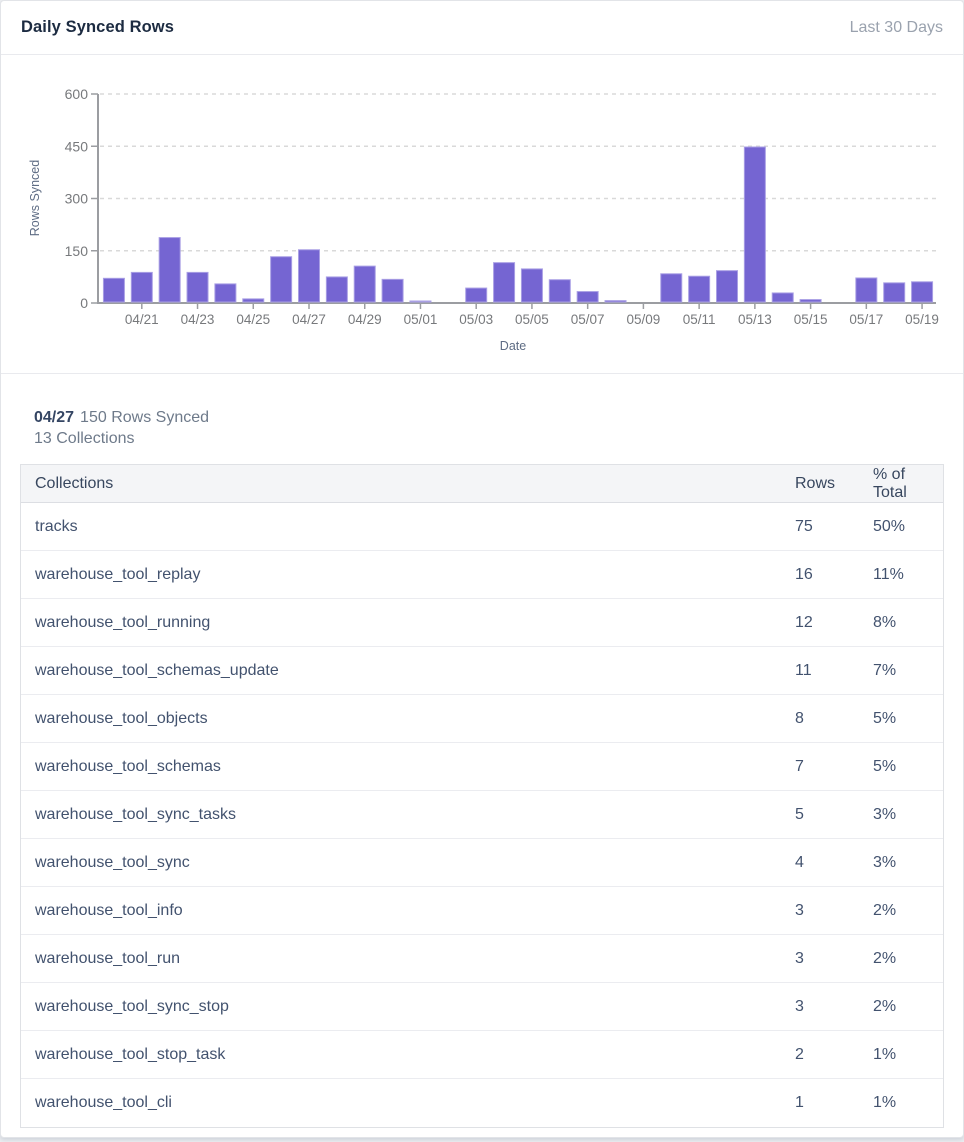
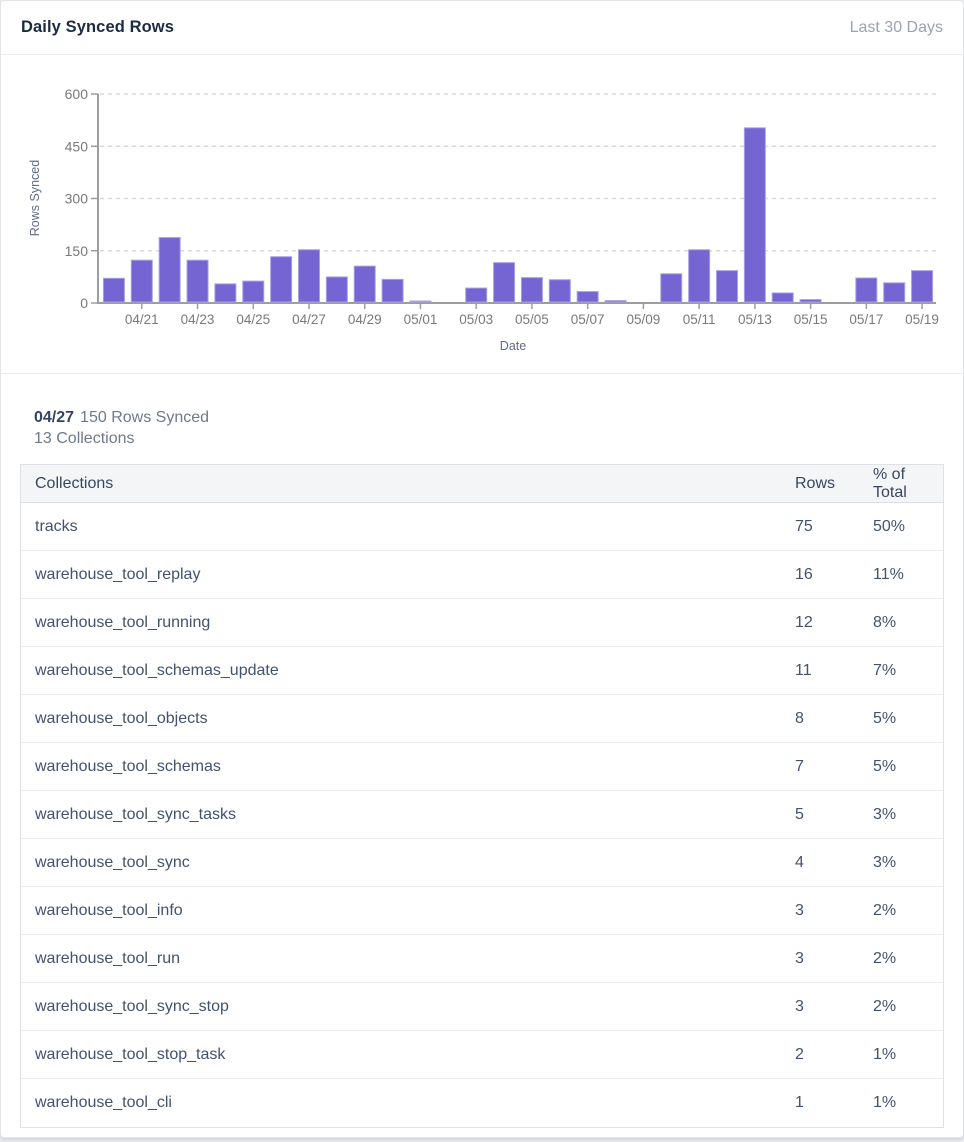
04/21: 80 -> 120
04/23: 80 -> 120
04/25: 10 -> 60
05/05: 100 -> 70
05/11: 70 -> 150
05/13: 440 -> 500
05/19: 60 -> 90
